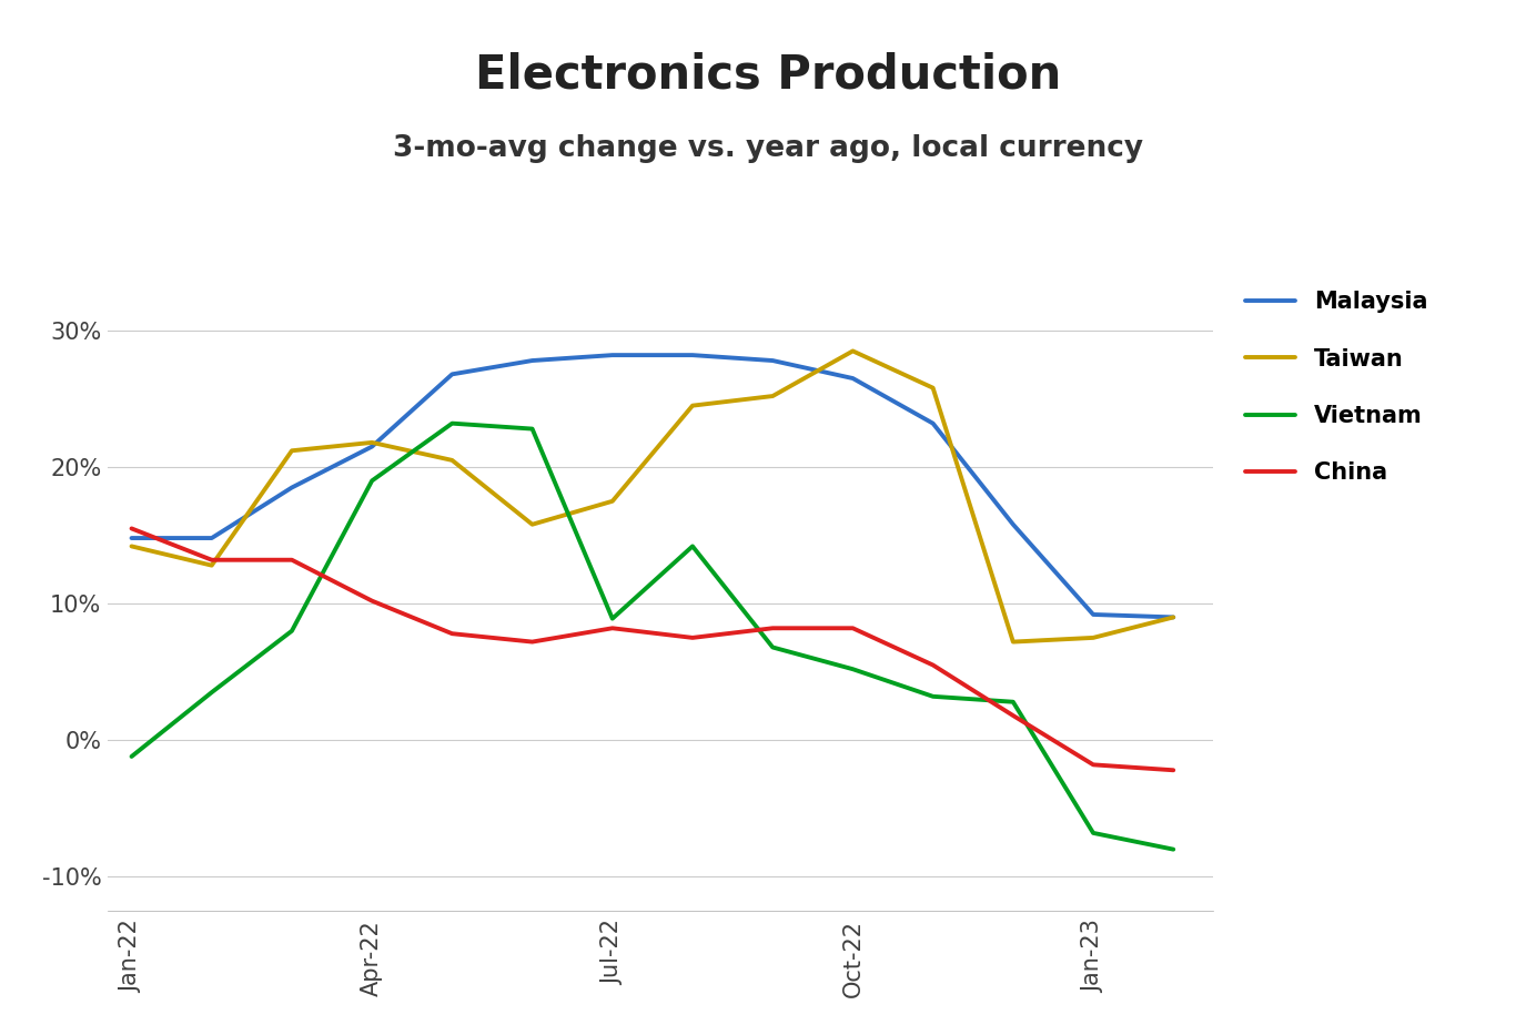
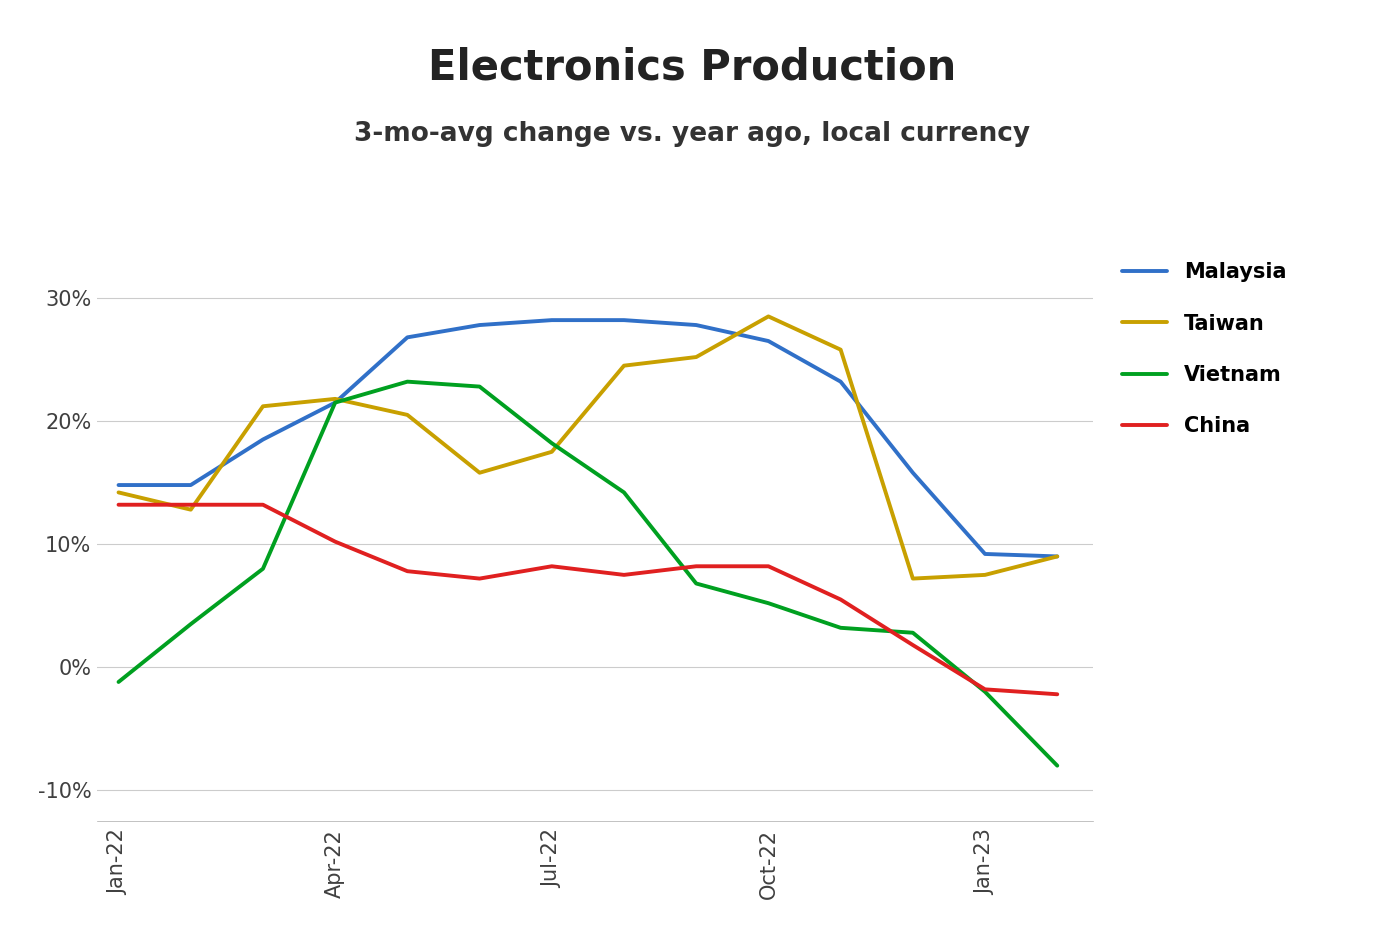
China/Jan-22: 15.5% -> 13.2%
Vietnam/Apr-22: 19.0% -> 21.5%
Vietnam/Jul-22: 8.9% -> 18.2%
Vietnam/Jan-23: -6.8% -> -2.0%
